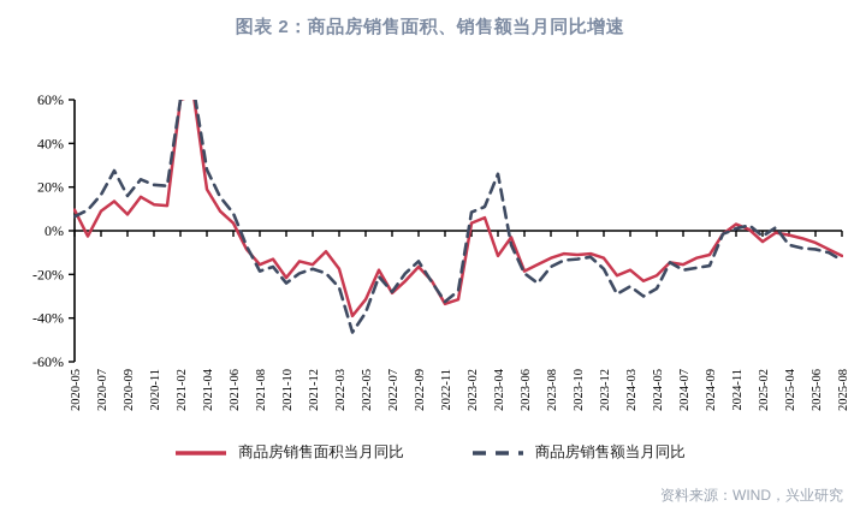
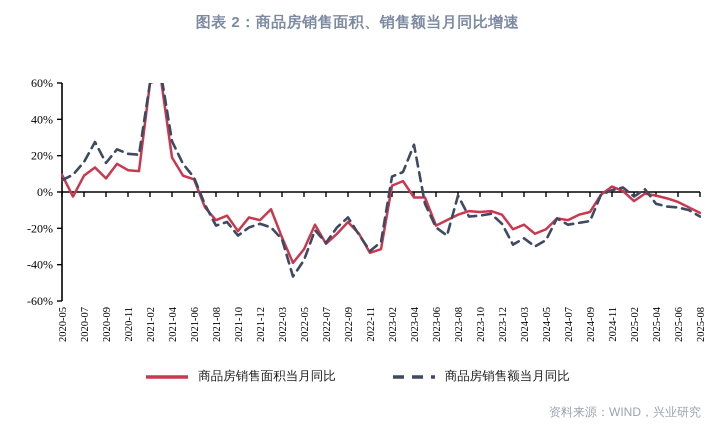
商品房销售面积当月同比/2021-06: 4% -> 7%
商品房销售面积当月同比/2022-03: -18% -> -25%
商品房销售面积当月同比/2023-04: -12% -> -3%
商品房销售额当月同比/2023-08: -16% -> -2%
